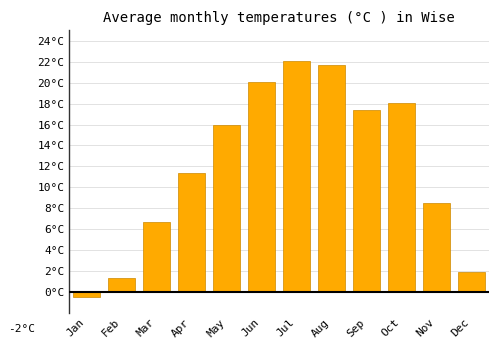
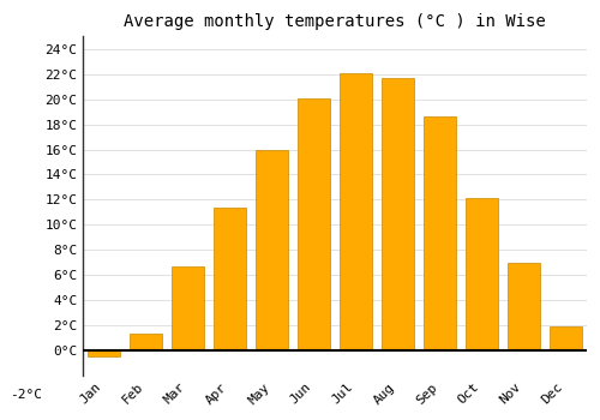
Sep: 17.4°C -> 18.6°C
Oct: 18.1°C -> 12.1°C
Nov: 8.5°C -> 7.0°C
